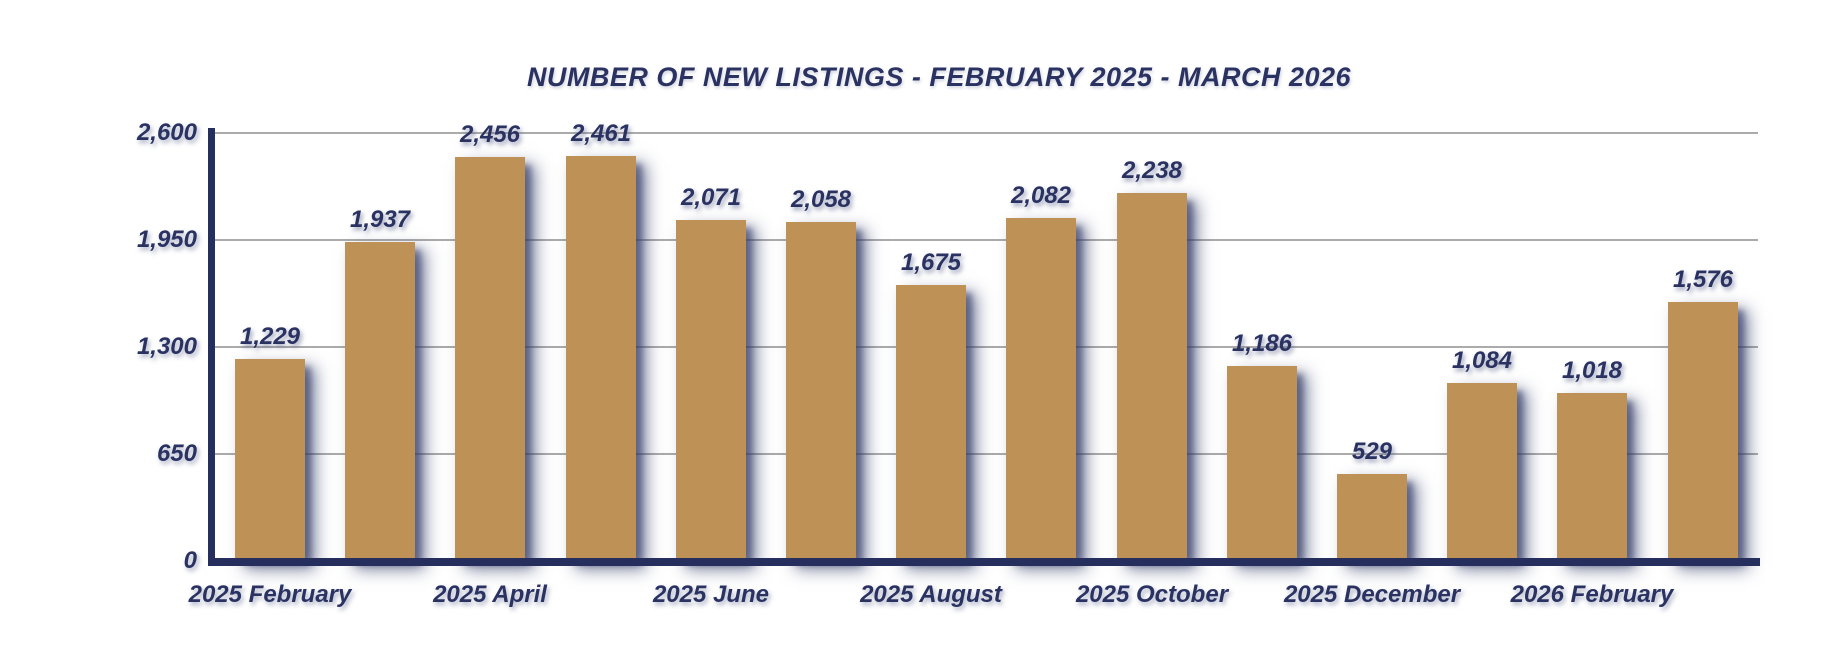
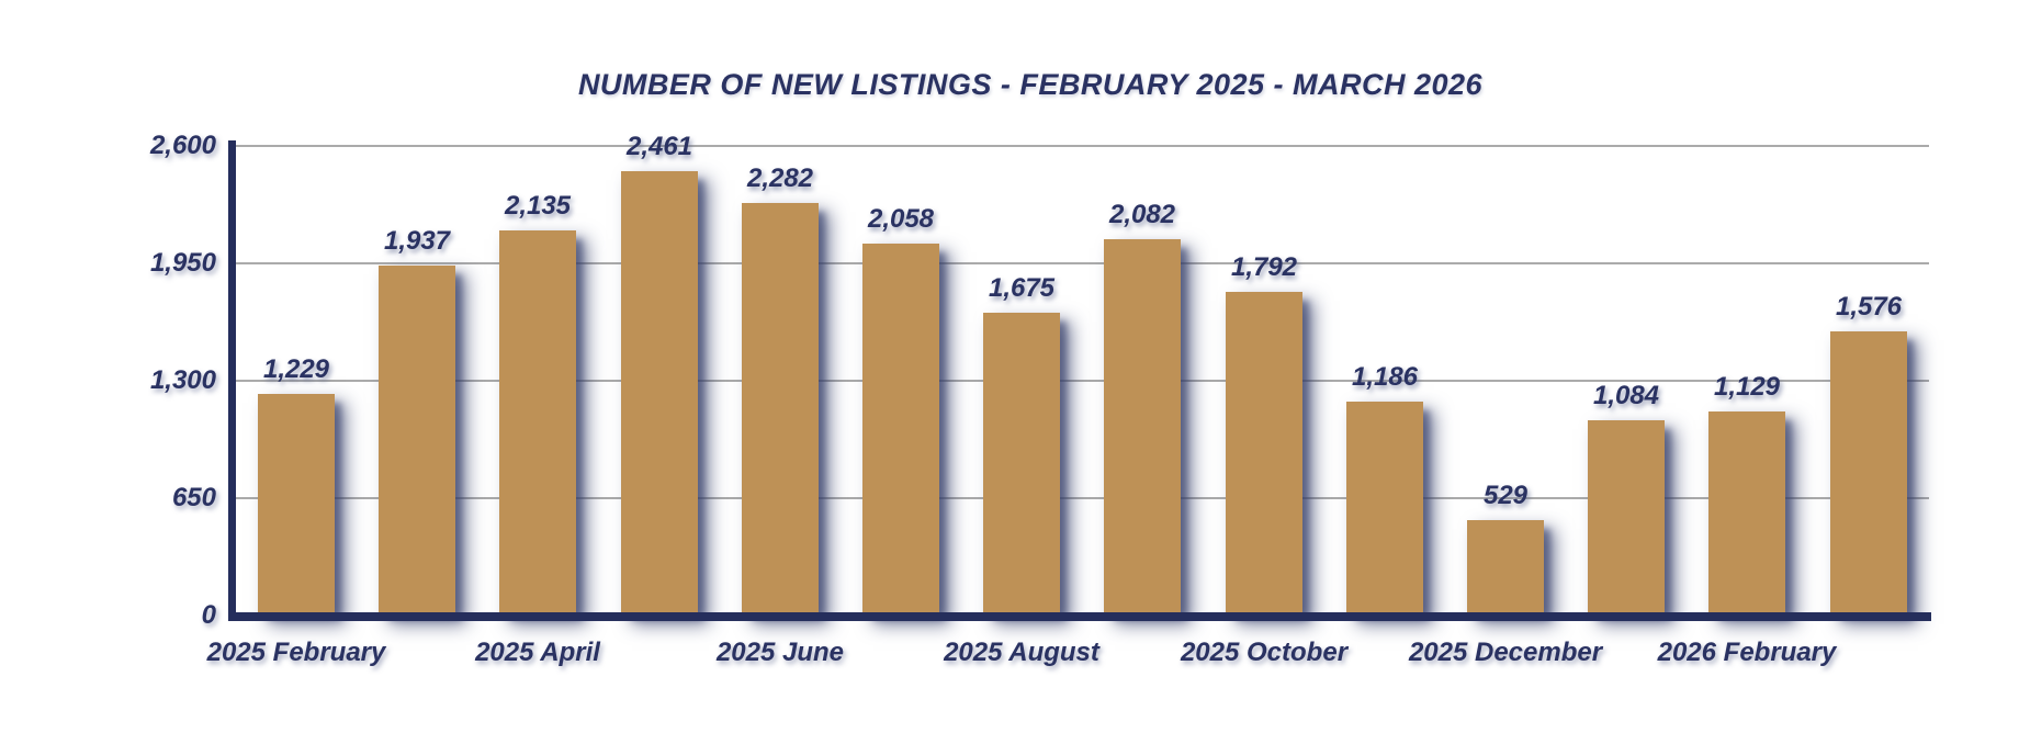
2025 April: 2,456 -> 2,135
2025 June: 2,071 -> 2,282
2025 October: 2,238 -> 1,792
2026 February: 1,018 -> 1,129
